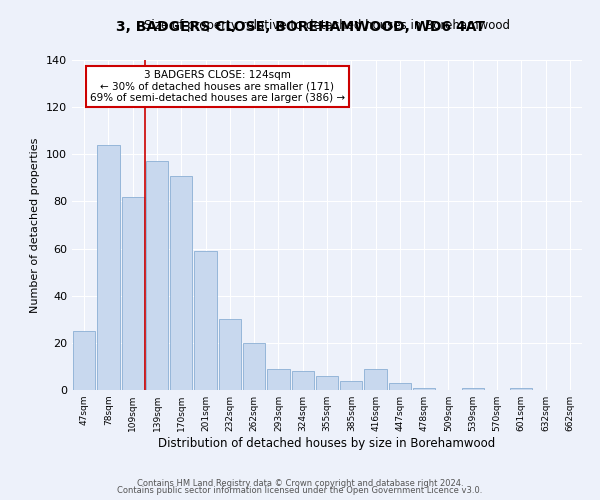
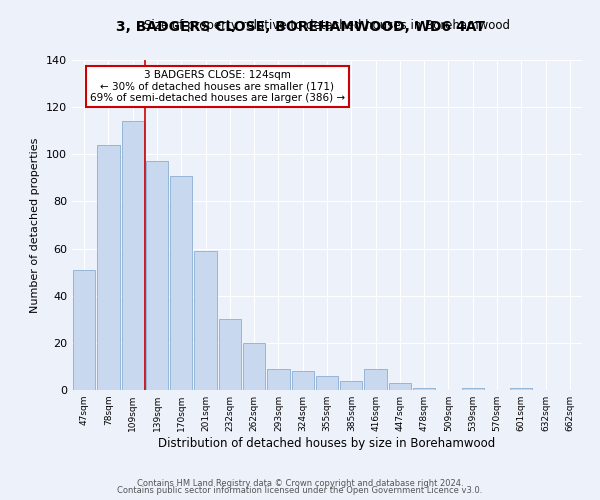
47sqm: 25 -> 51
109sqm: 82 -> 114
